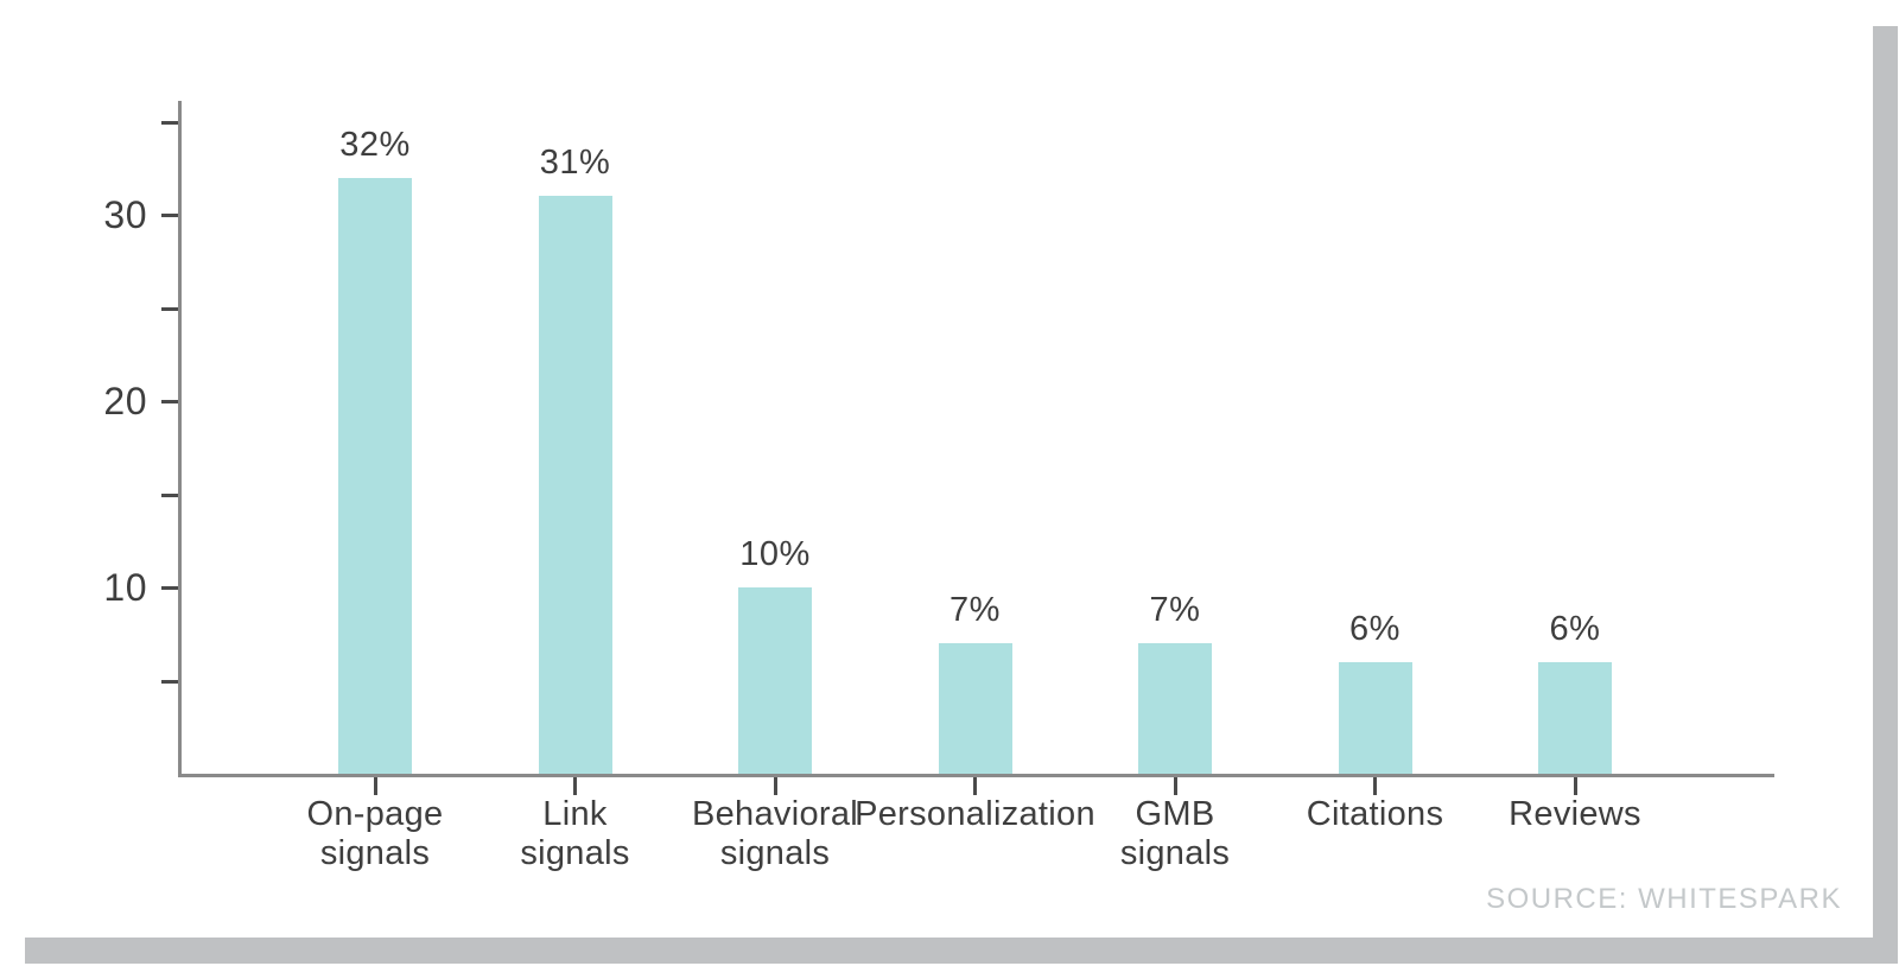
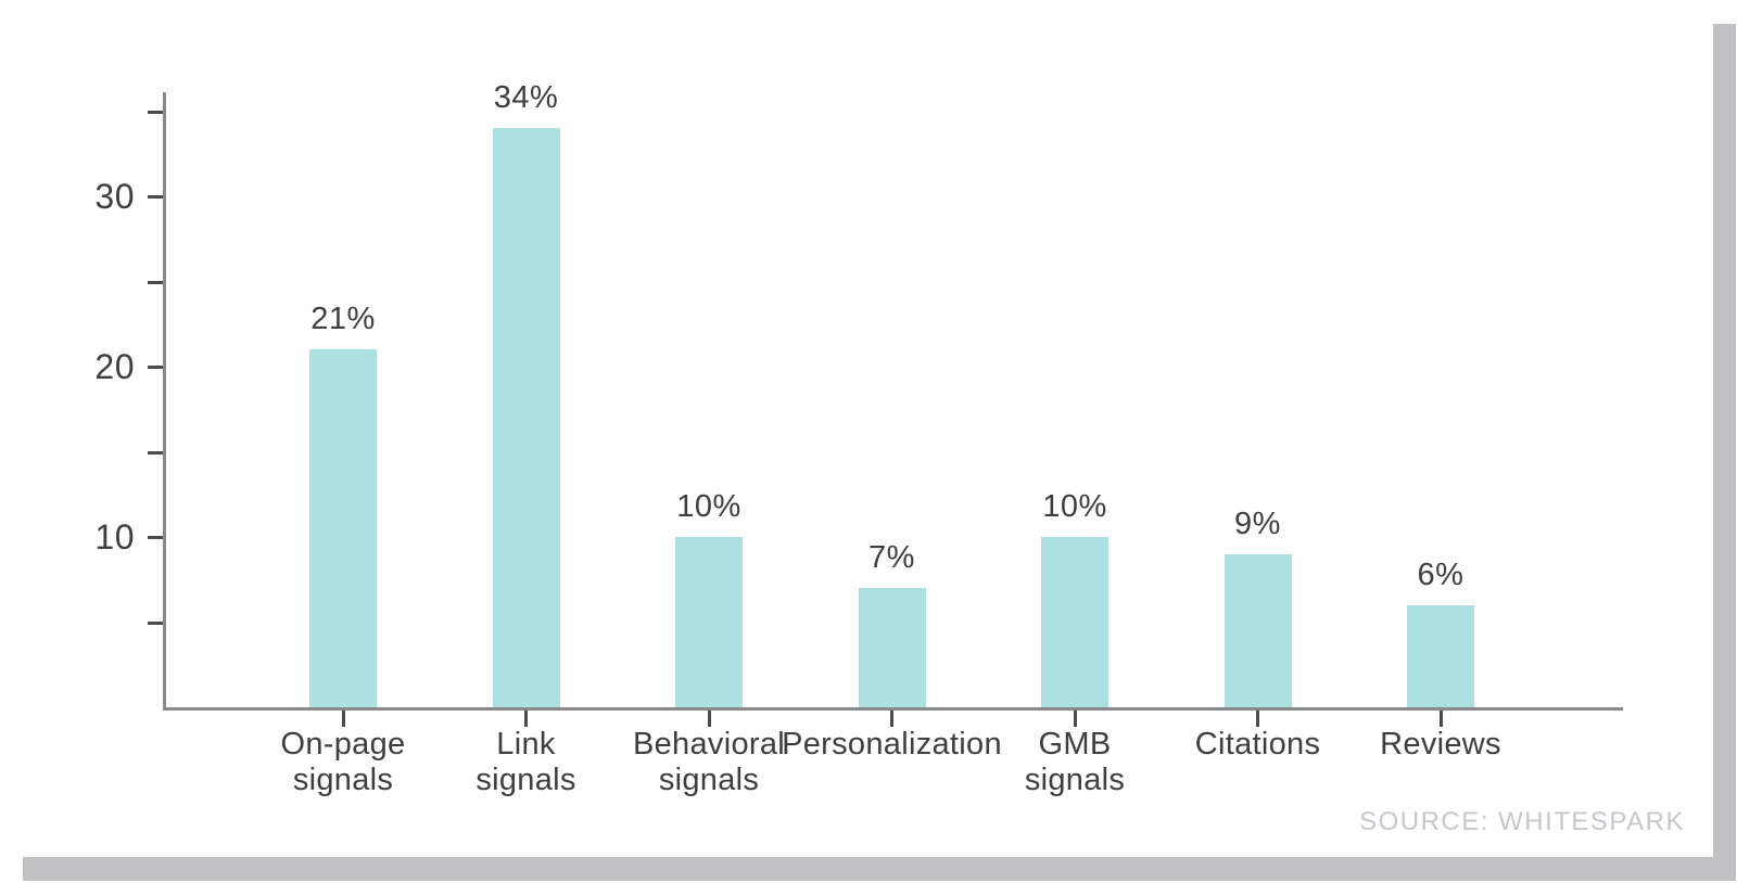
On-page signals: 32% -> 21%
Link signals: 31% -> 34%
GMB signals: 7% -> 10%
Citations: 6% -> 9%
